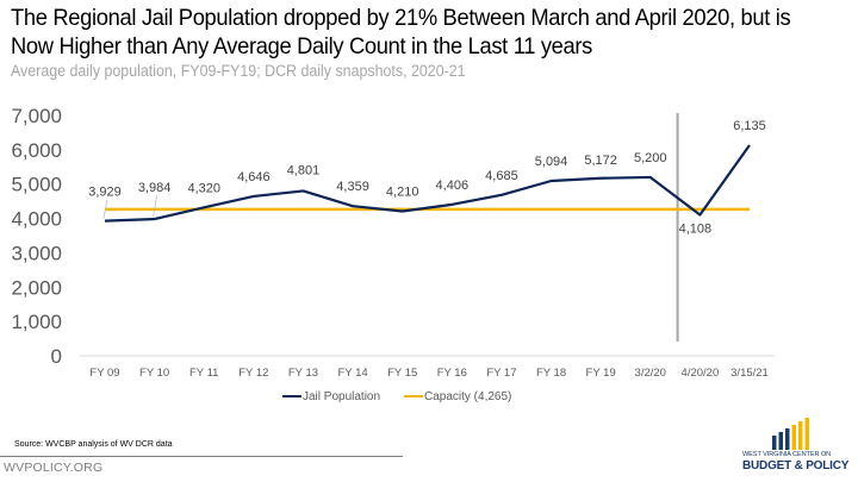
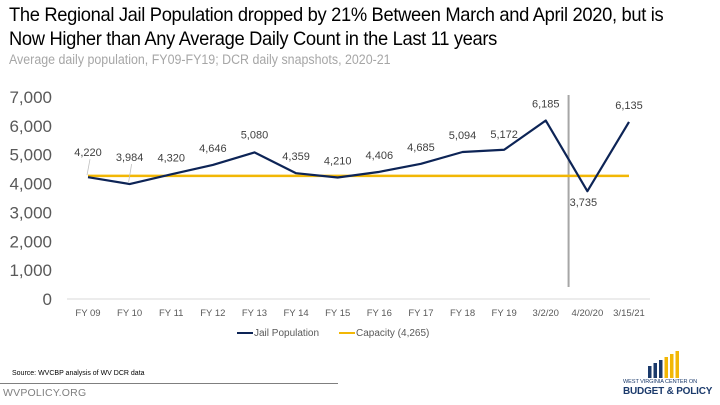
Jail Population/FY 09: 3,929 -> 4,220
Jail Population/FY 13: 4,801 -> 5,080
Jail Population/3/2/20: 5,200 -> 6,185
Jail Population/4/20/20: 4,108 -> 3,735
